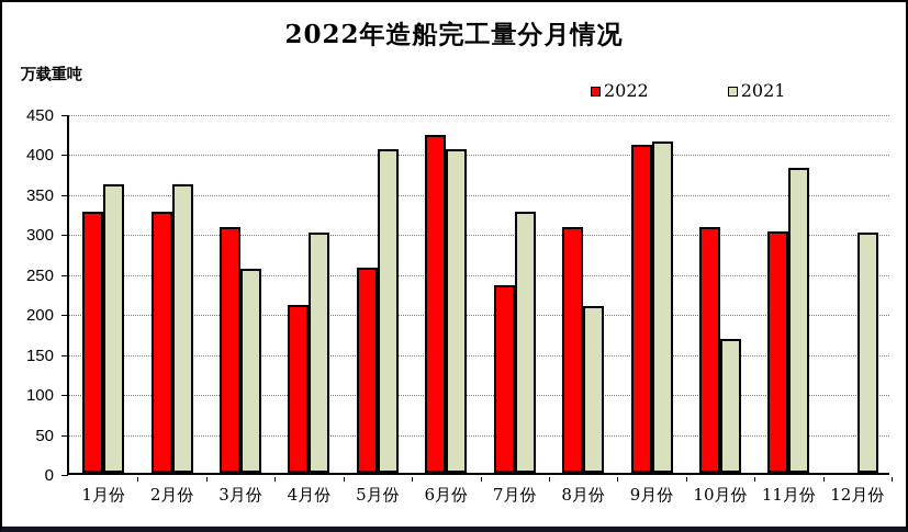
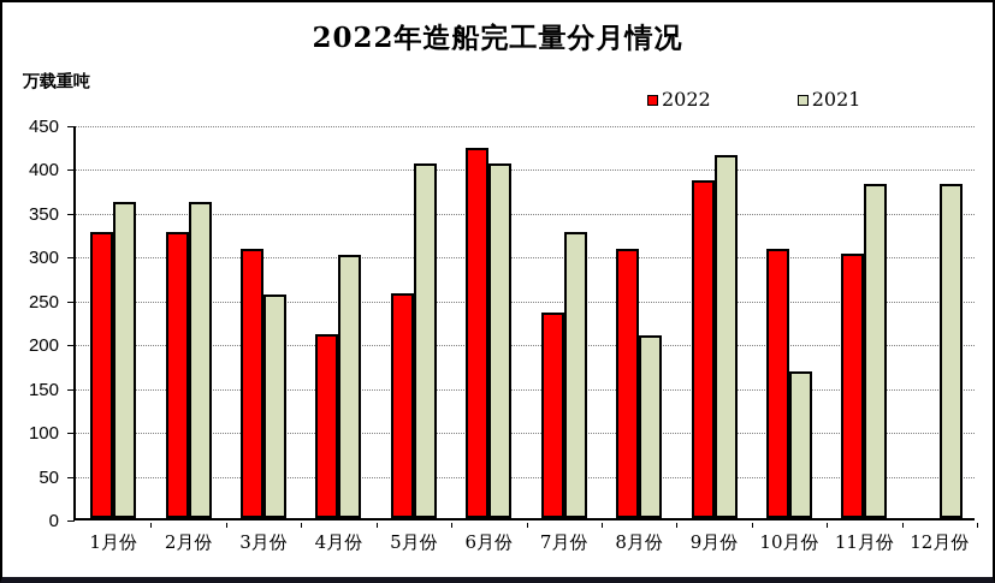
2022/9月份: 410 -> 390
2021/12月份: 300 -> 380
